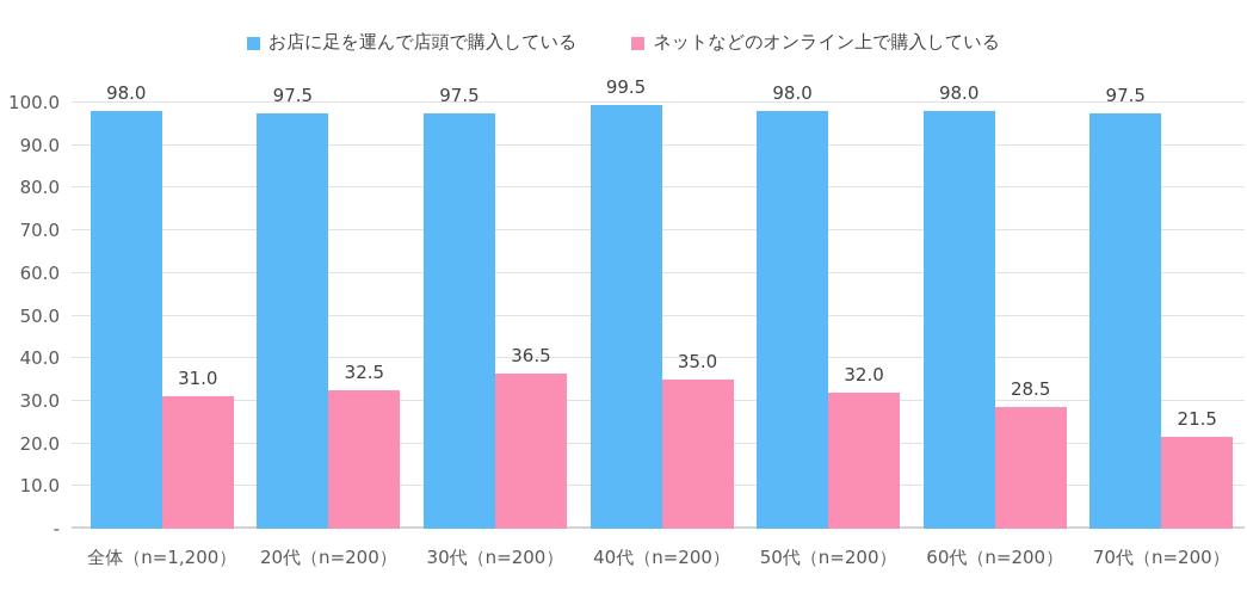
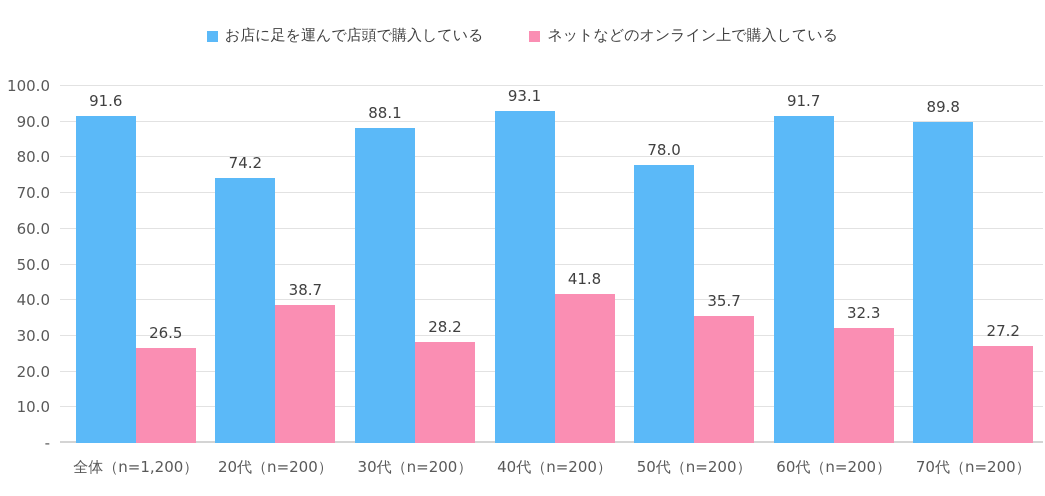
お店に足を運んで店頭で購入している/全体（n=1,200）: 98.0 -> 91.6
ネットなどのオンライン上で購入している/全体（n=1,200）: 31.0 -> 26.5
お店に足を運んで店頭で購入している/20代（n=200）: 97.5 -> 74.2
ネットなどのオンライン上で購入している/20代（n=200）: 32.5 -> 38.7
お店に足を運んで店頭で購入している/30代（n=200）: 97.5 -> 88.1
ネットなどのオンライン上で購入している/30代（n=200）: 36.5 -> 28.2
お店に足を運んで店頭で購入している/40代（n=200）: 99.5 -> 93.1
ネットなどのオンライン上で購入している/40代（n=200）: 35.0 -> 41.8
お店に足を運んで店頭で購入している/50代（n=200）: 98.0 -> 78.0
ネットなどのオンライン上で購入している/50代（n=200）: 32.0 -> 35.7
お店に足を運んで店頭で購入している/60代（n=200）: 98.0 -> 91.7
ネットなどのオンライン上で購入している/60代（n=200）: 28.5 -> 32.3
お店に足を運んで店頭で購入している/70代（n=200）: 97.5 -> 89.8
ネットなどのオンライン上で購入している/70代（n=200）: 21.5 -> 27.2
